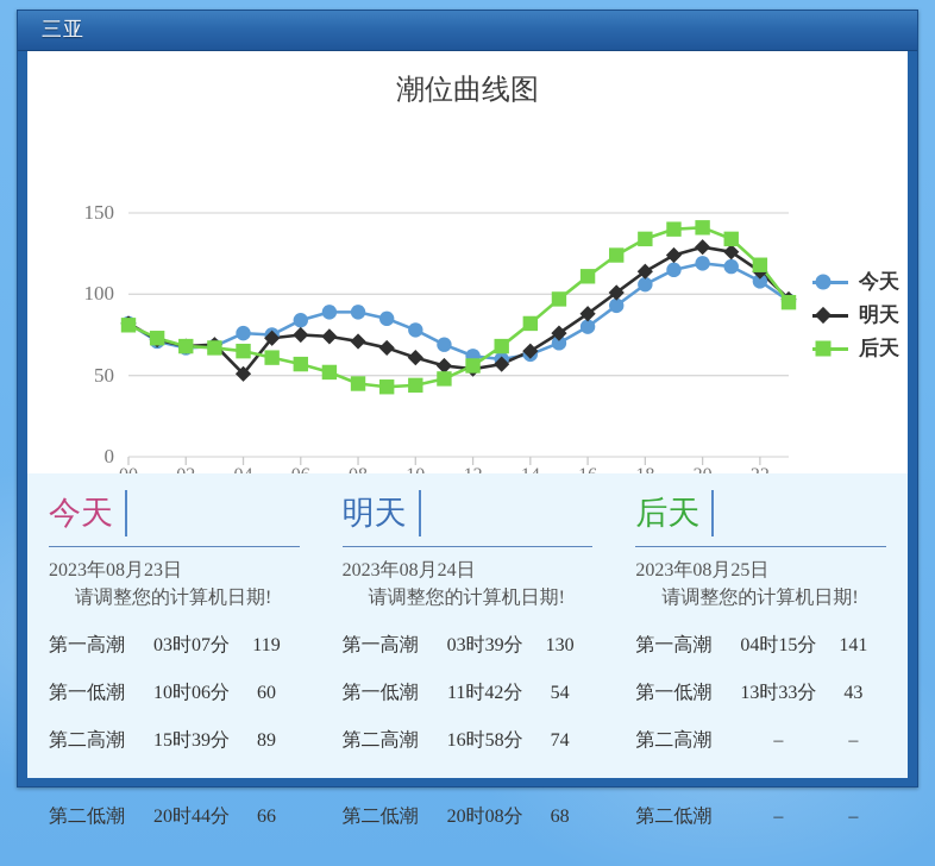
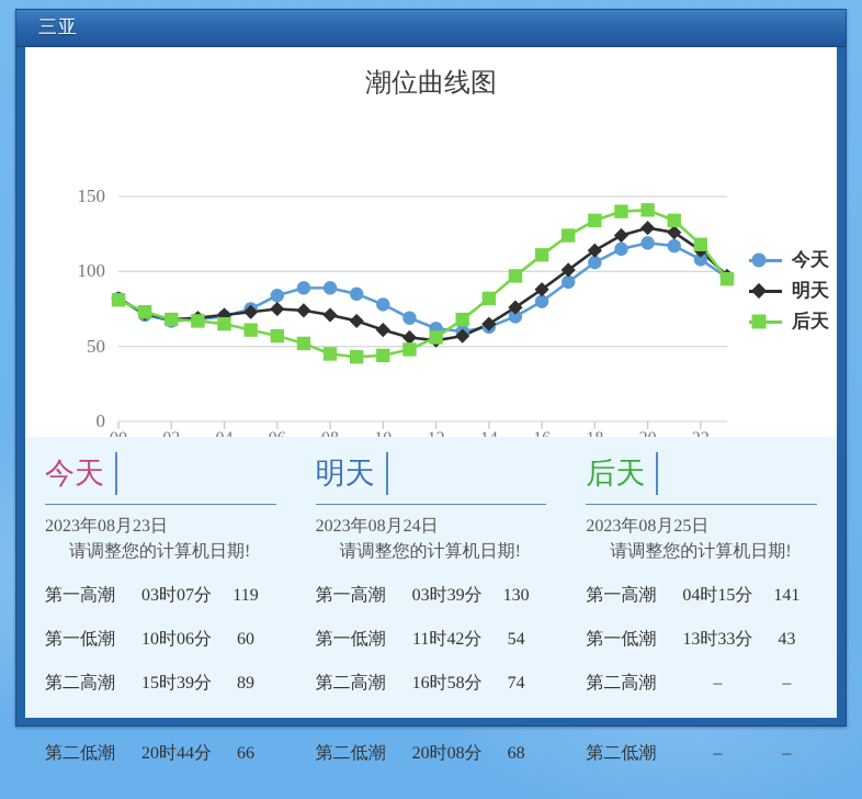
今天/04: 76 -> 70
明天/04: 51 -> 71
